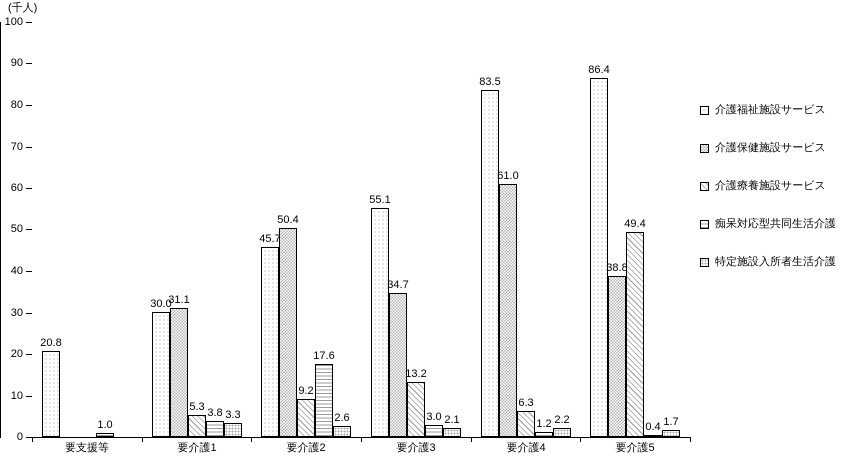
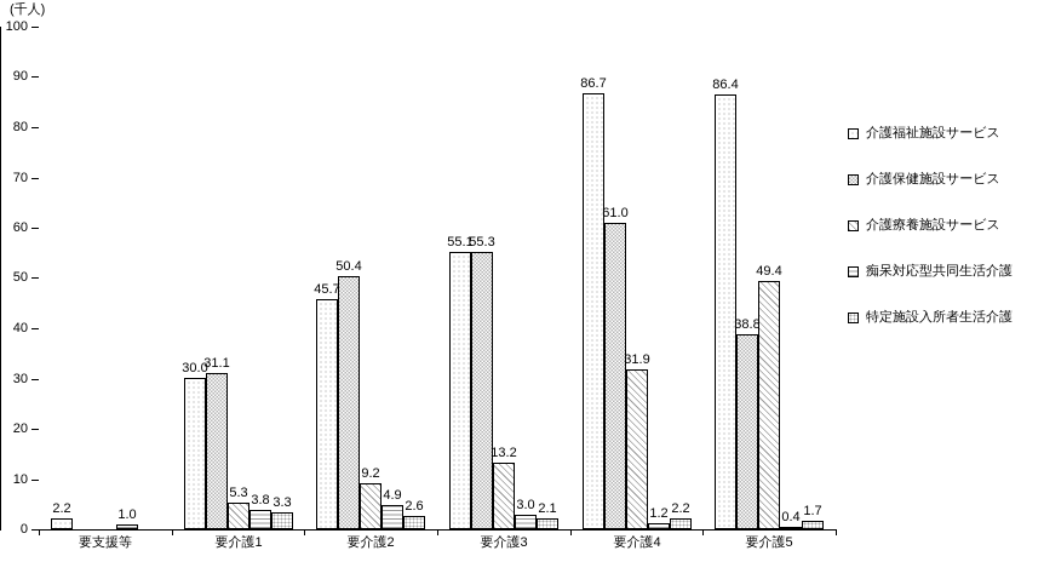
介護福祉施設サービス/要支援等: 20.8 -> 2.2
痴呆対応型共同生活介護/要介護2: 17.6 -> 4.9
介護保健施設サービス/要介護3: 34.7 -> 55.3
介護福祉施設サービス/要介護4: 83.5 -> 86.7
介護療養施設サービス/要介護4: 6.3 -> 31.9
